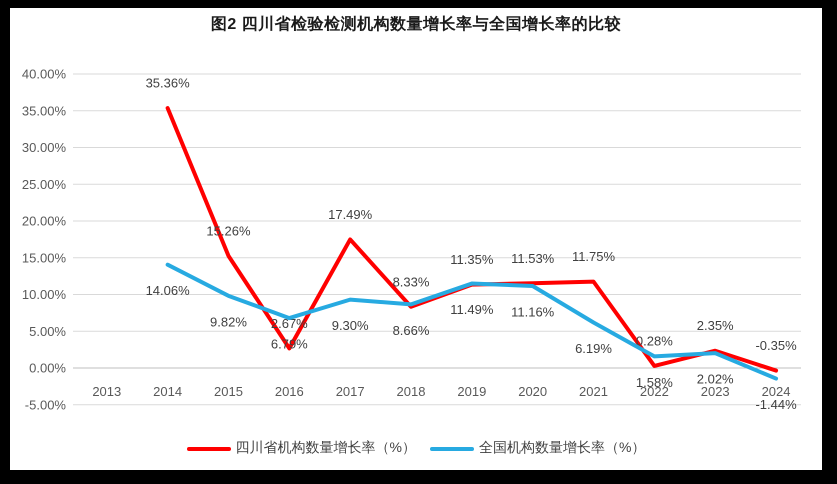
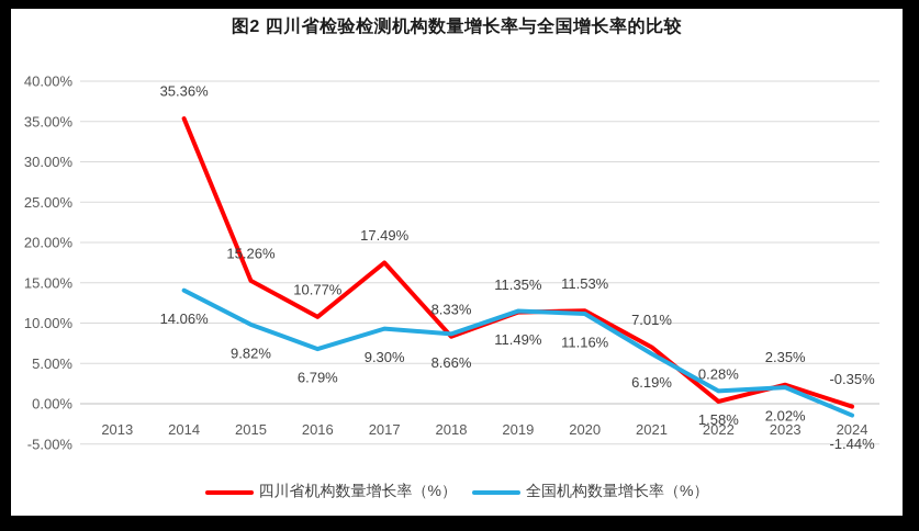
四川省机构数量增长率（%）/2016: 2.67% -> 10.77%
四川省机构数量增长率（%）/2021: 11.75% -> 7.01%
